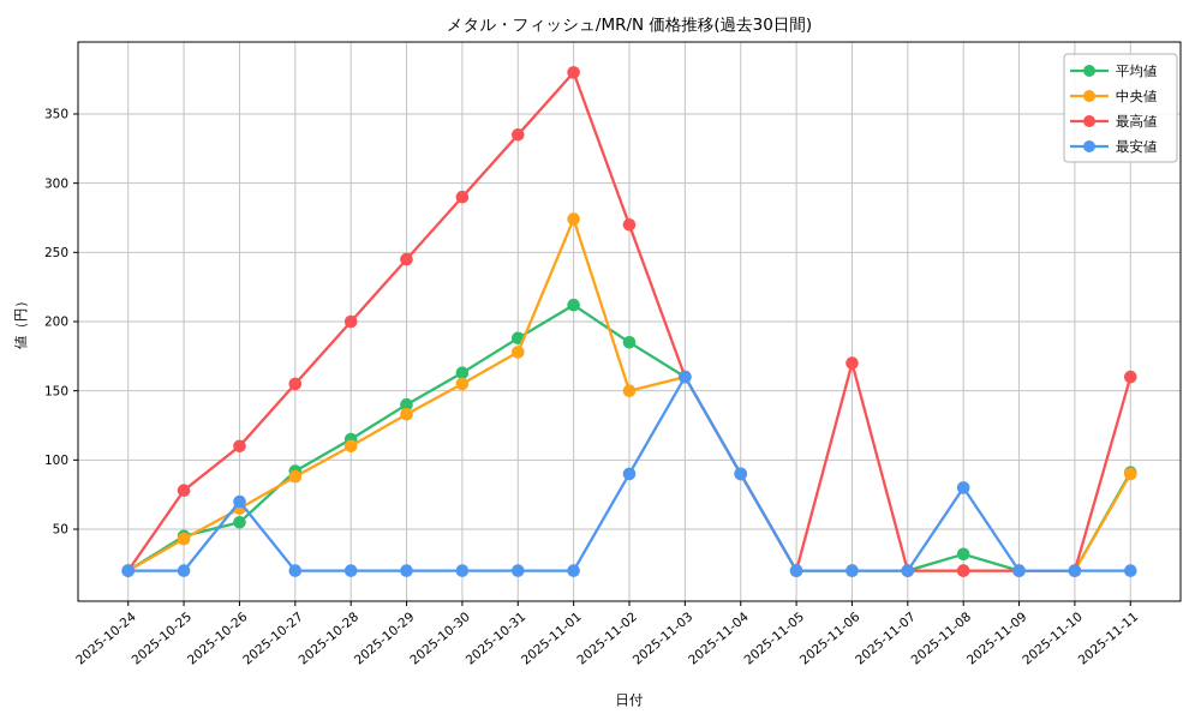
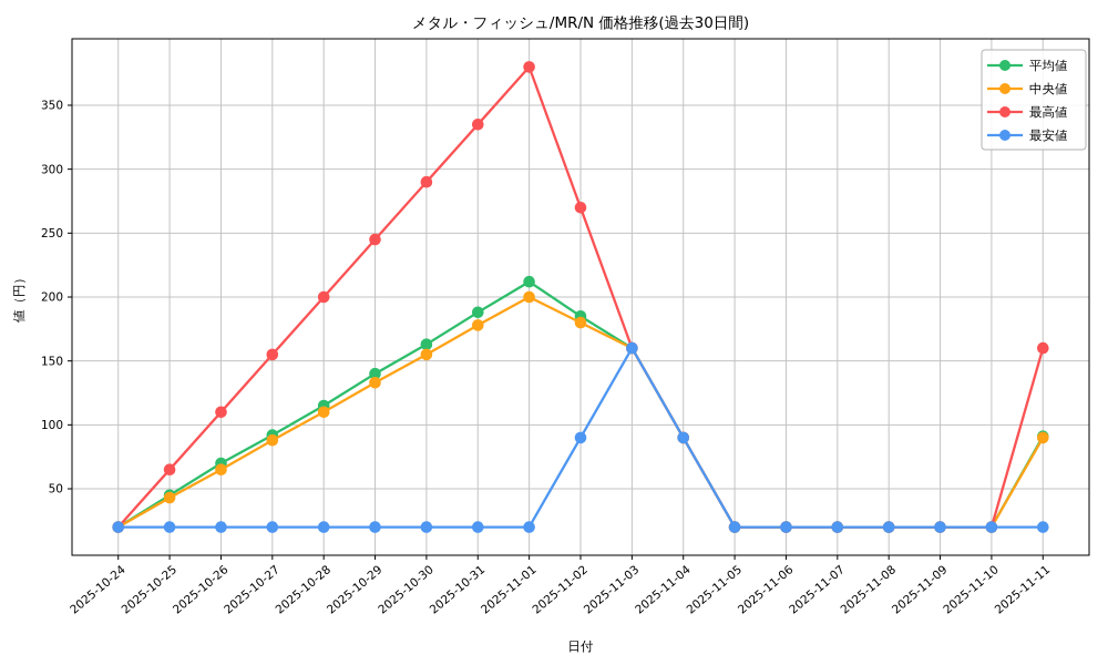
最高値/2025-10-25: 78 -> 65
平均値/2025-10-26: 55 -> 70
最安値/2025-10-26: 70 -> 20
中央値/2025-11-01: 274 -> 200
中央値/2025-11-02: 150 -> 180
最高値/2025-11-06: 170 -> 20
平均値/2025-11-08: 32 -> 20
最安値/2025-11-08: 80 -> 20
